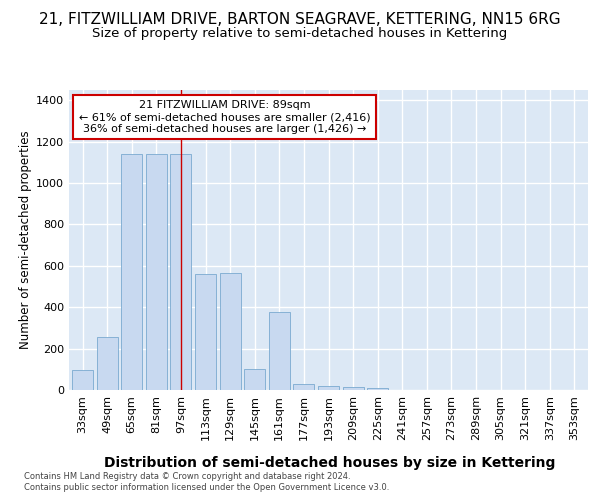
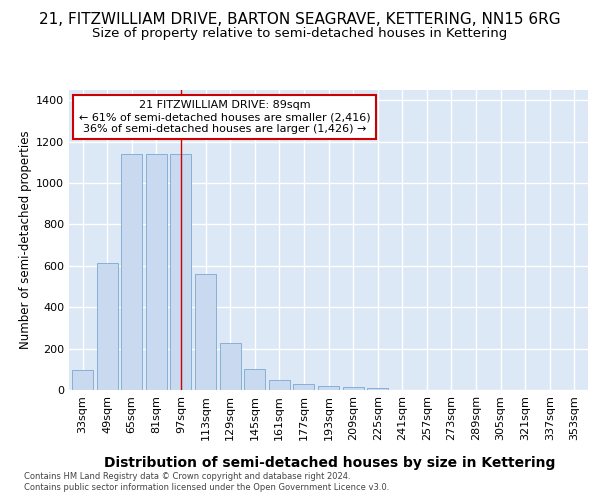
49sqm: 255 -> 615
129sqm: 565 -> 225
161sqm: 375 -> 48
